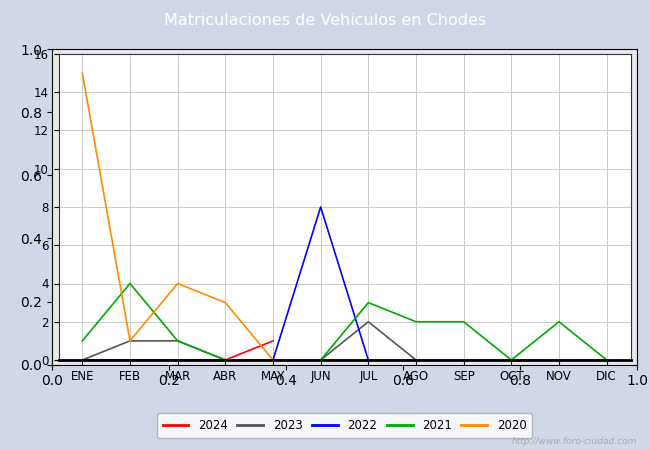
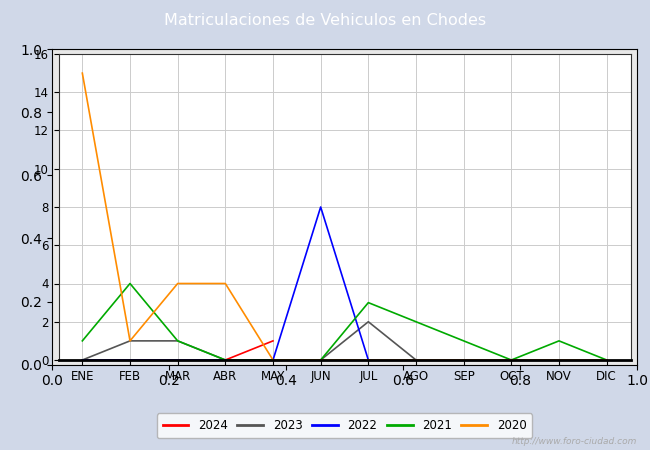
2020/ABR: 3 -> 4
2021/SEP: 2 -> 1
2021/NOV: 2 -> 1
